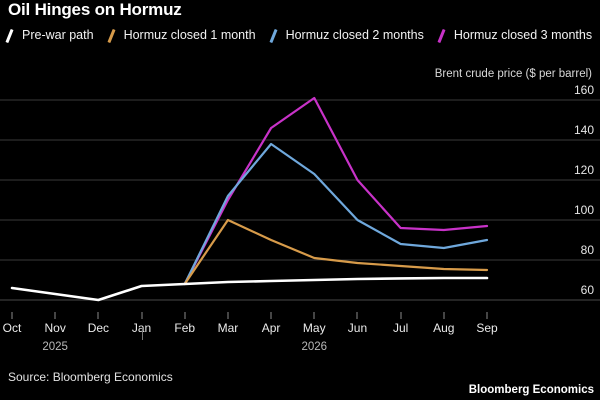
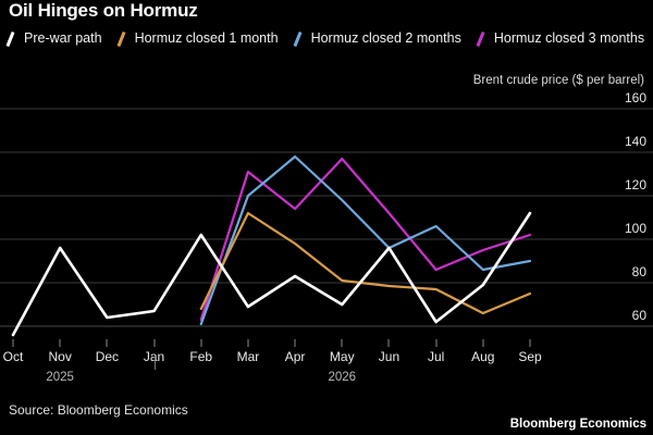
Pre-war path/Oct: 66 -> 56
Pre-war path/Nov: 63 -> 96
Pre-war path/Dec: 60 -> 64
Pre-war path/Feb: 68 -> 102
Hormuz closed 2 months/Feb: 68 -> 61
Hormuz closed 3 months/Feb: 68 -> 63
Hormuz closed 1 month/Mar: 100 -> 112
Hormuz closed 2 months/Mar: 112 -> 120
Hormuz closed 3 months/Mar: 110 -> 131
Pre-war path/Apr: 70 -> 83
Hormuz closed 1 month/Apr: 90 -> 98
Hormuz closed 3 months/Apr: 146 -> 114
Hormuz closed 2 months/May: 123 -> 118
Hormuz closed 3 months/May: 161 -> 137
Pre-war path/Jun: 70 -> 96
Hormuz closed 2 months/Jun: 100 -> 96
Hormuz closed 3 months/Jun: 120 -> 112
Pre-war path/Jul: 71 -> 62
Hormuz closed 2 months/Jul: 88 -> 106
Hormuz closed 3 months/Jul: 96 -> 86
Pre-war path/Aug: 71 -> 79
Hormuz closed 1 month/Aug: 76 -> 66
Pre-war path/Sep: 71 -> 112
Hormuz closed 3 months/Sep: 97 -> 102
